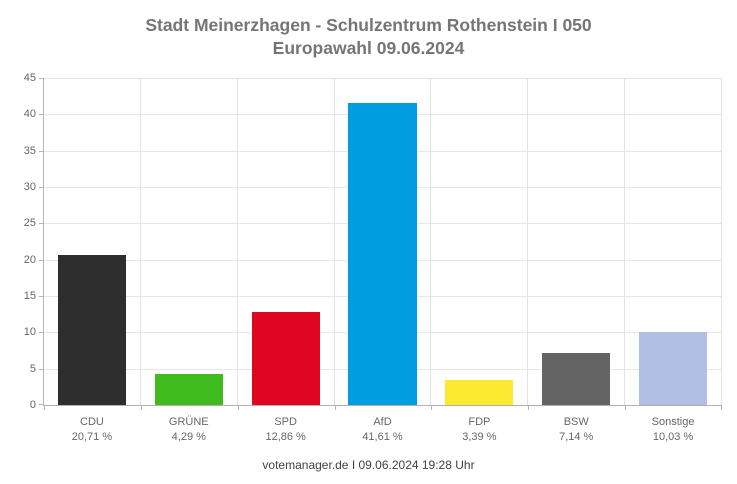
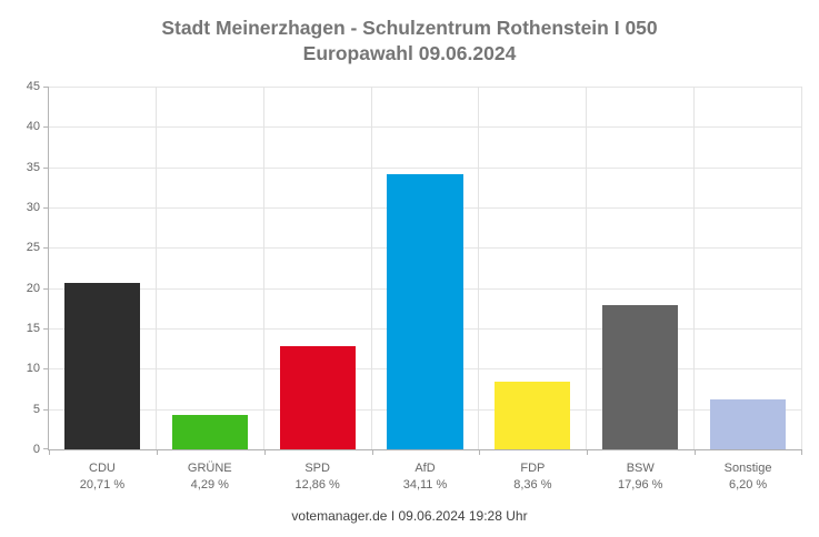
AfD: 41,61 -> 34,11
FDP: 3,39 -> 8,36
BSW: 7,14 -> 17,96
Sonstige: 10,03 -> 6,20
